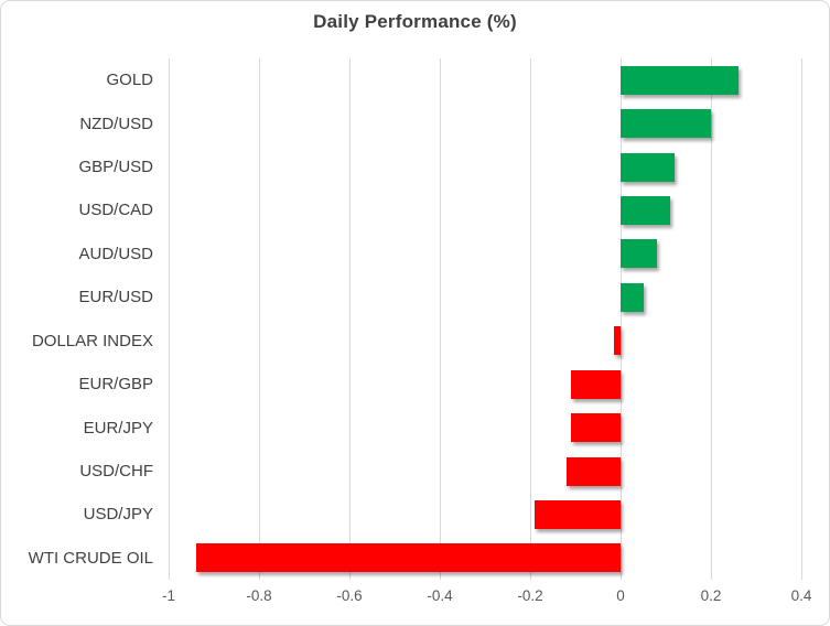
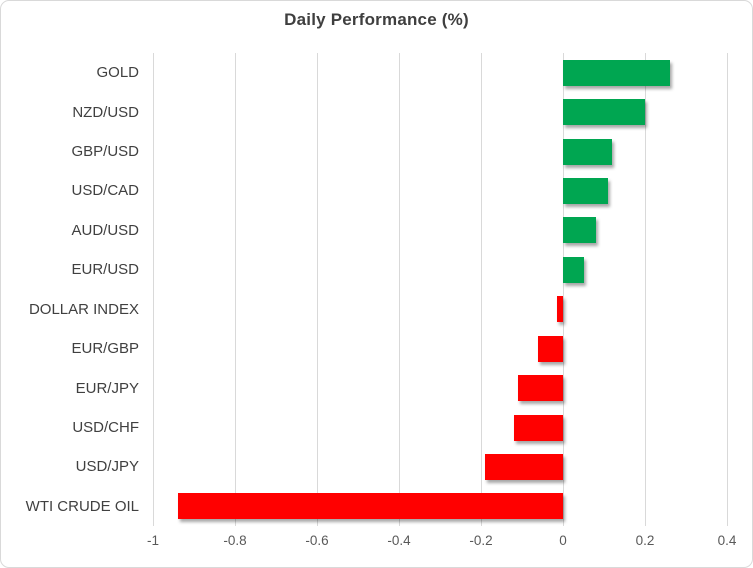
EUR/GBP: -0.11 -> -0.06
